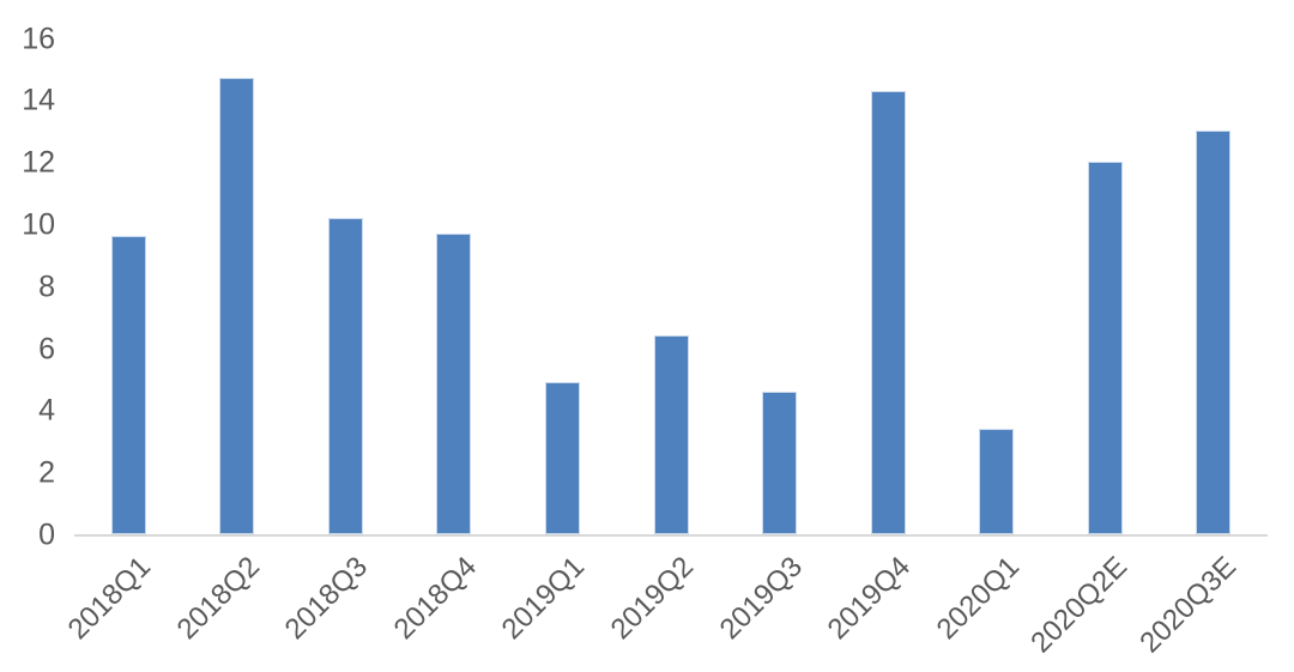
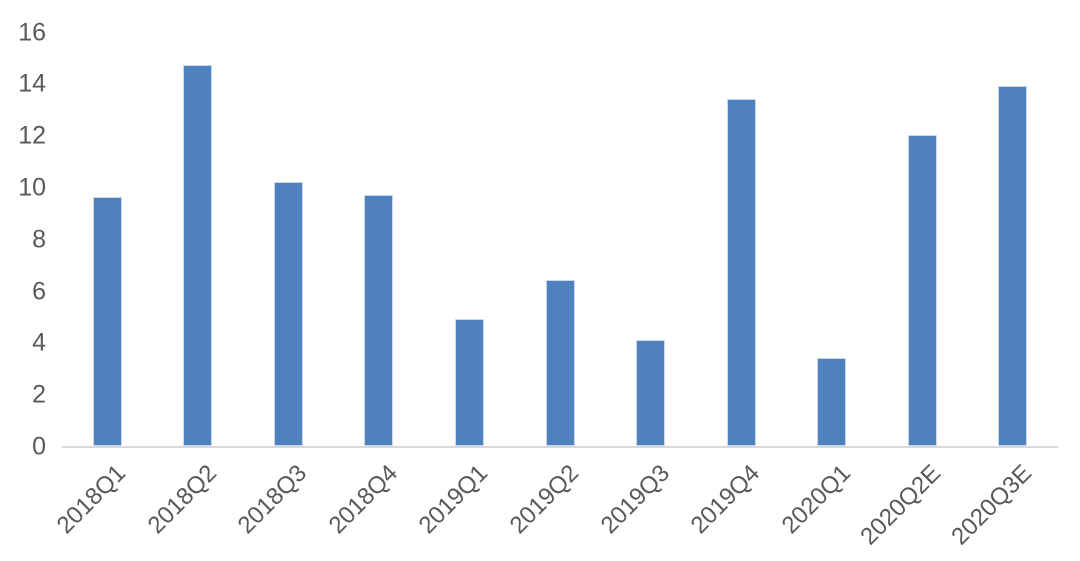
2019Q3: 4.6 -> 4.1
2019Q4: 14.3 -> 13.4
2020Q3E: 13.0 -> 13.9
